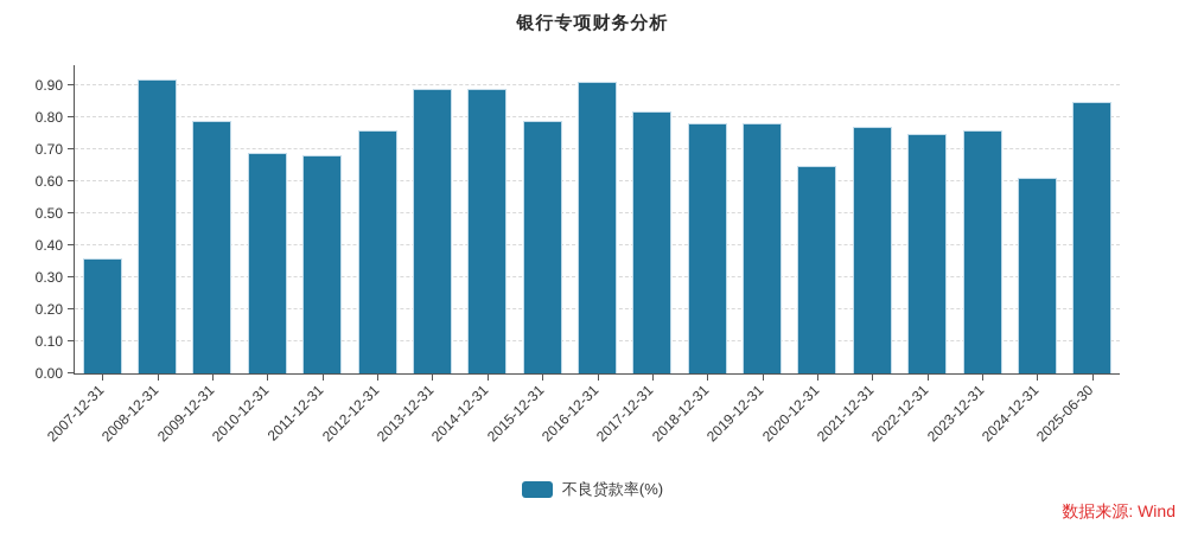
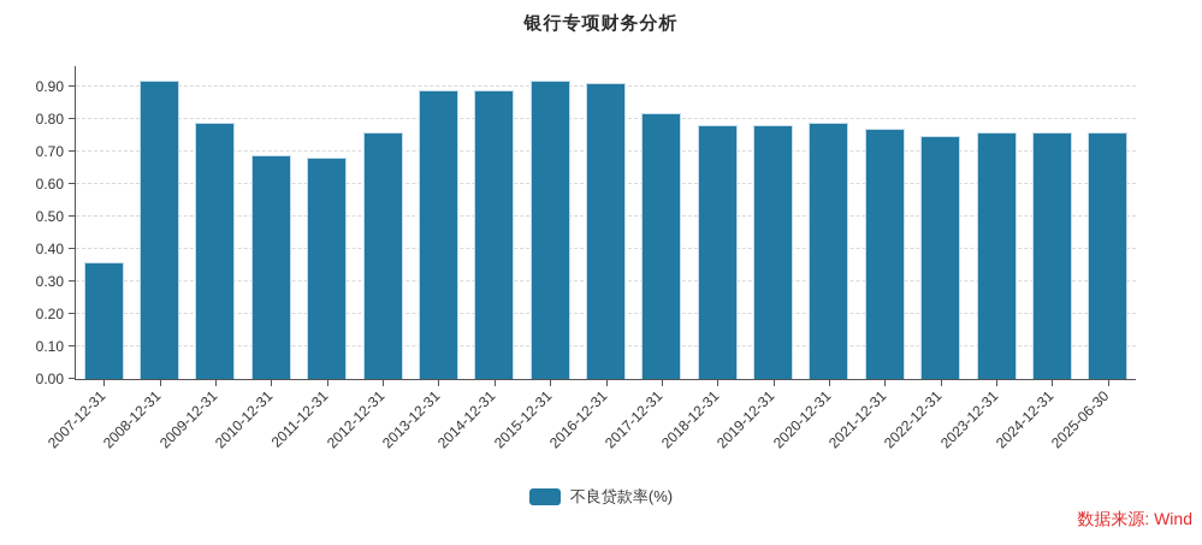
2015-12-31: 0.79 -> 0.92
2020-12-31: 0.65 -> 0.79
2024-12-31: 0.61 -> 0.76
2025-06-30: 0.85 -> 0.76
